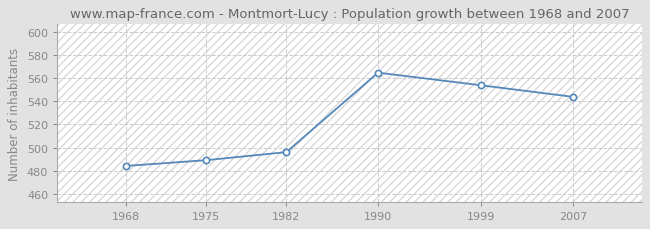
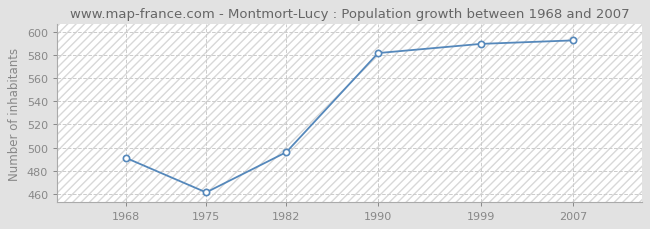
1968: 484 -> 491
1975: 489 -> 461
1990: 565 -> 582
1999: 554 -> 590
2007: 544 -> 593
